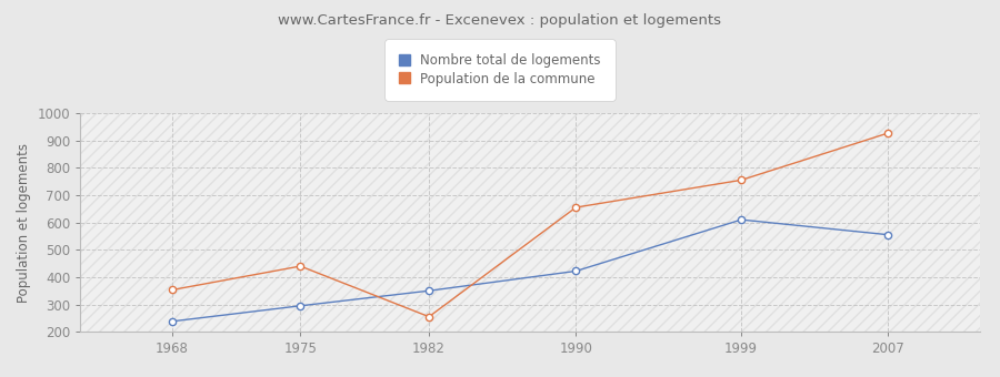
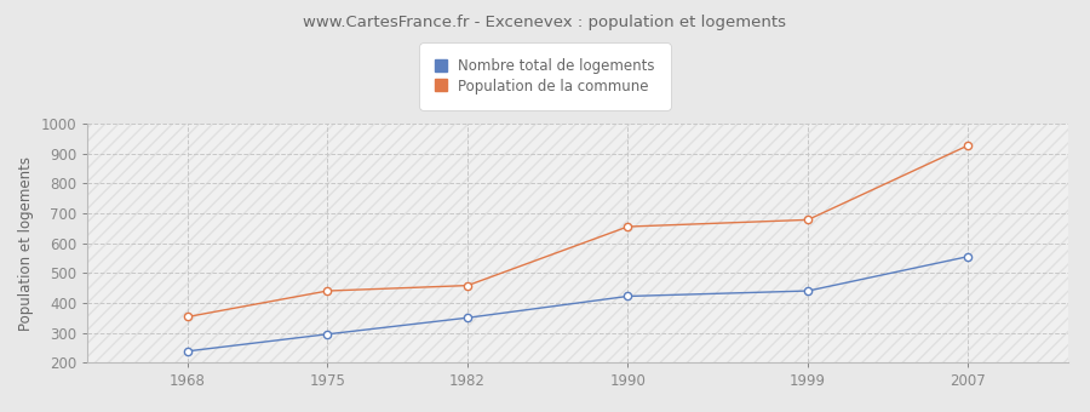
Population de la commune/1982: 255 -> 458
Nombre total de logements/1999: 610 -> 440
Population de la commune/1999: 755 -> 678
